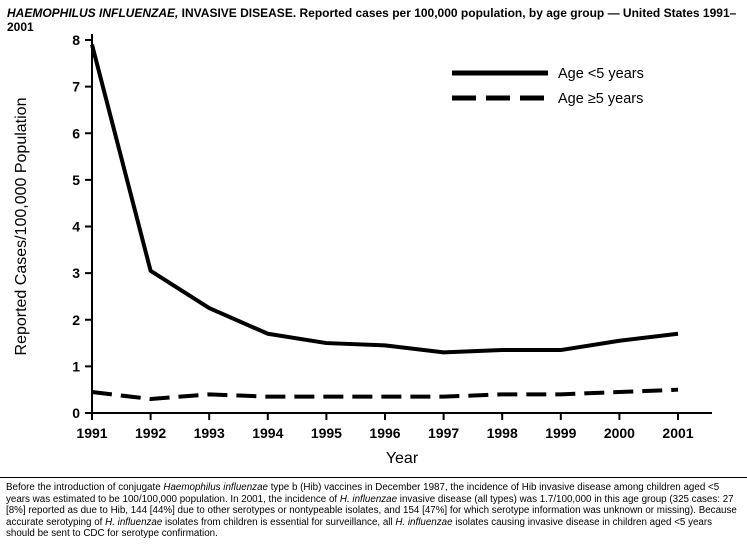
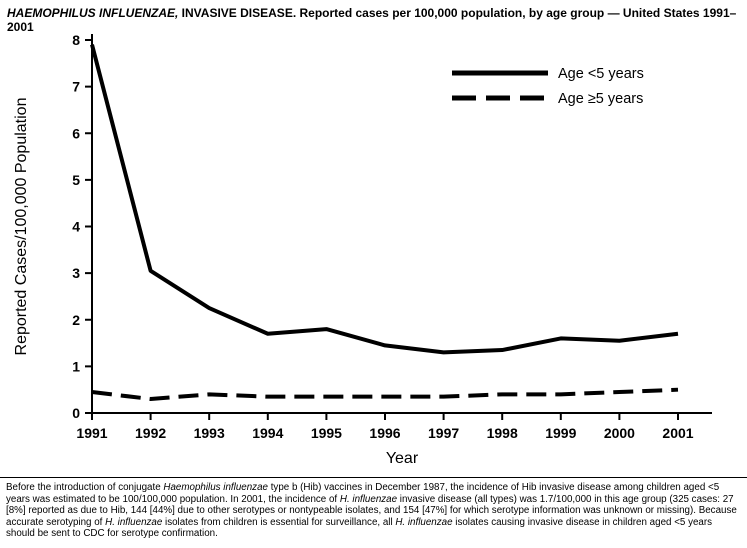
Age <5 years/1995: 1.5 -> 1.8
Age <5 years/1999: 1.4 -> 1.6
